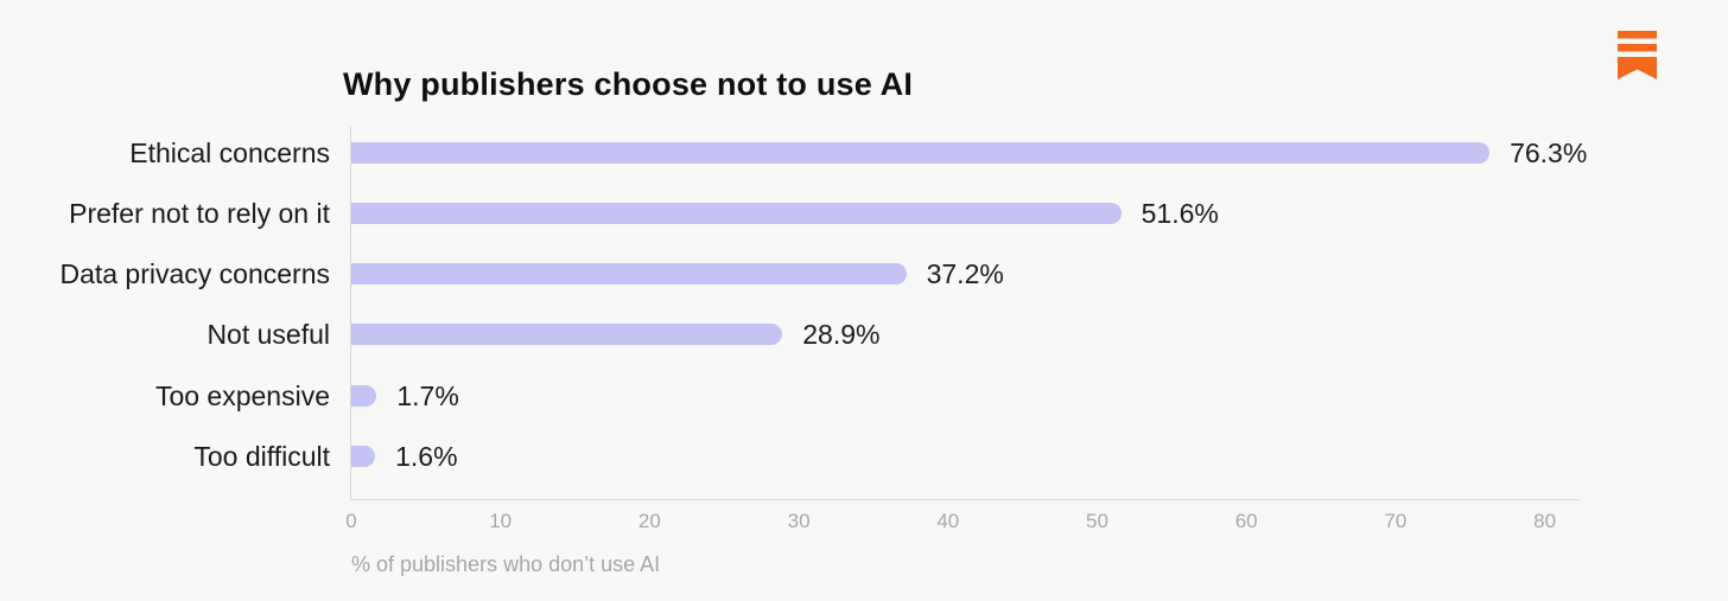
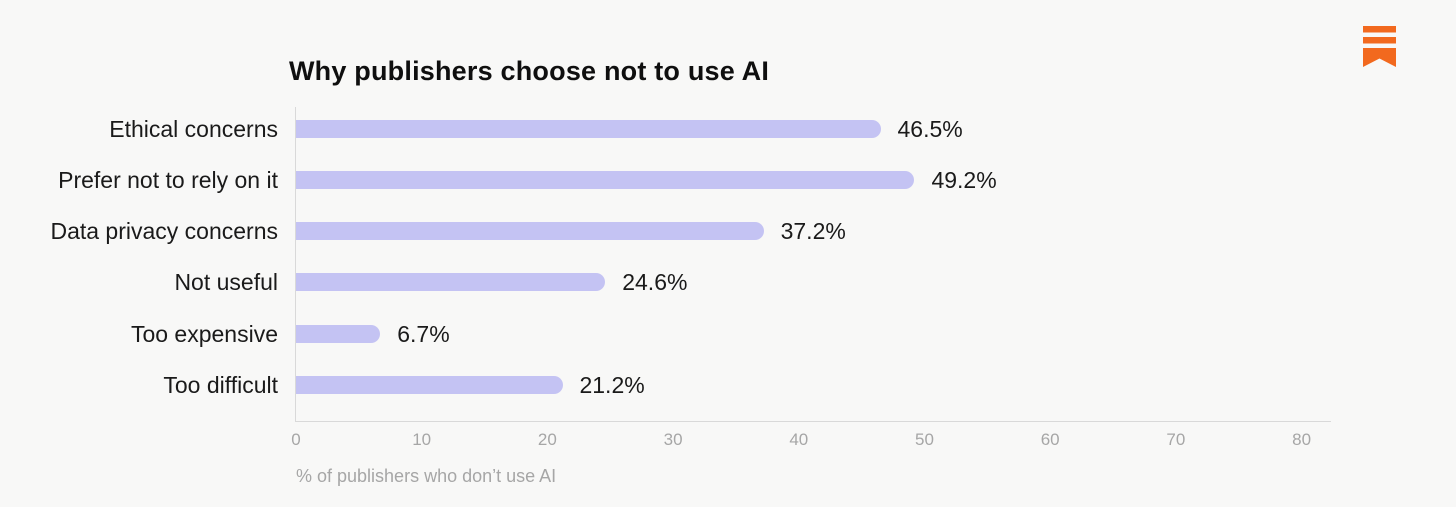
Ethical concerns: 76.3% -> 46.5%
Prefer not to rely on it: 51.6% -> 49.2%
Not useful: 28.9% -> 24.6%
Too expensive: 1.7% -> 6.7%
Too difficult: 1.6% -> 21.2%
